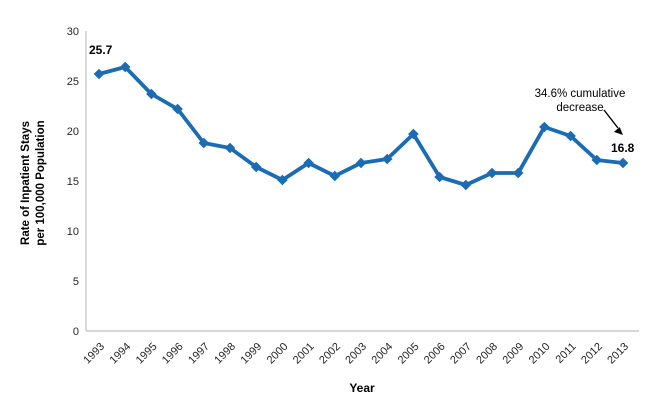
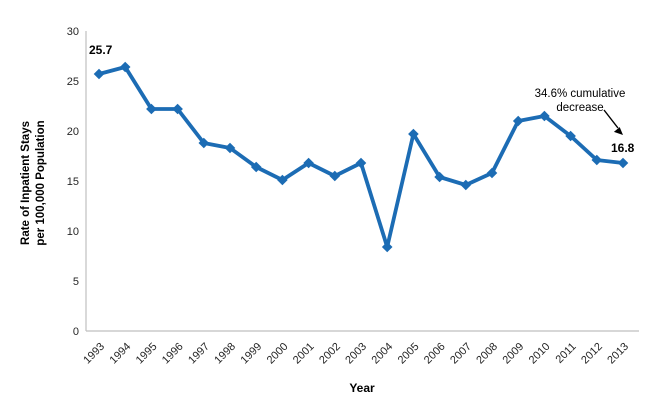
1995: 23.7 -> 22.2
2004: 17.2 -> 8.4
2009: 15.8 -> 21.0
2010: 20.4 -> 21.5
